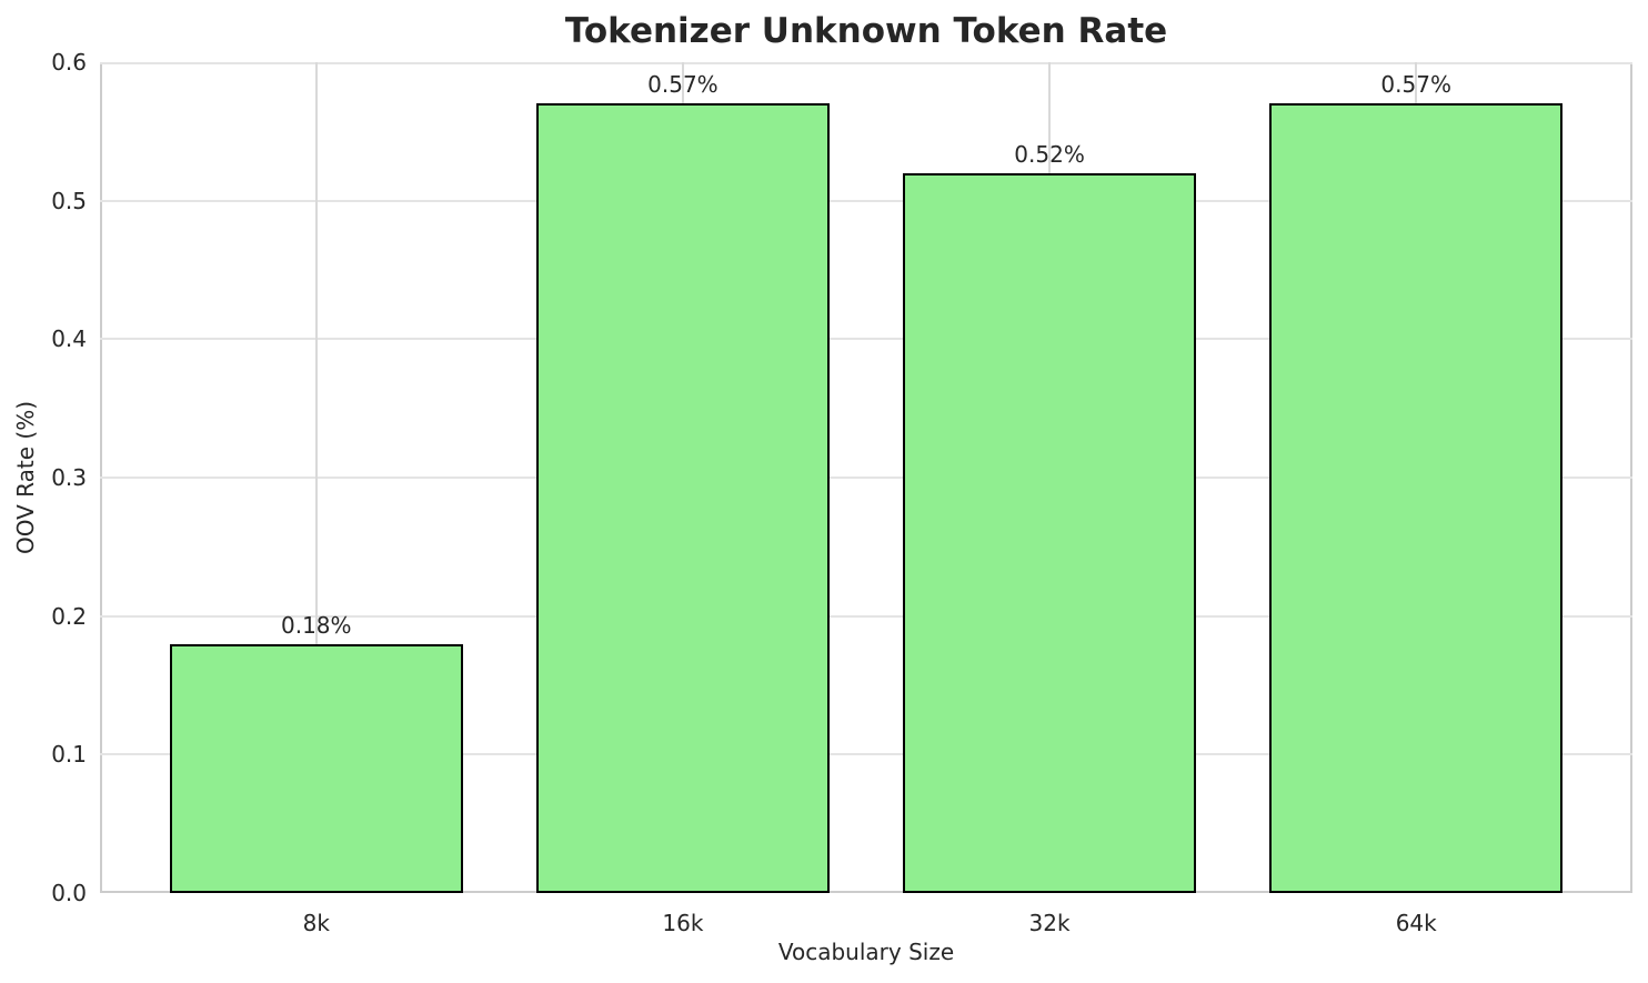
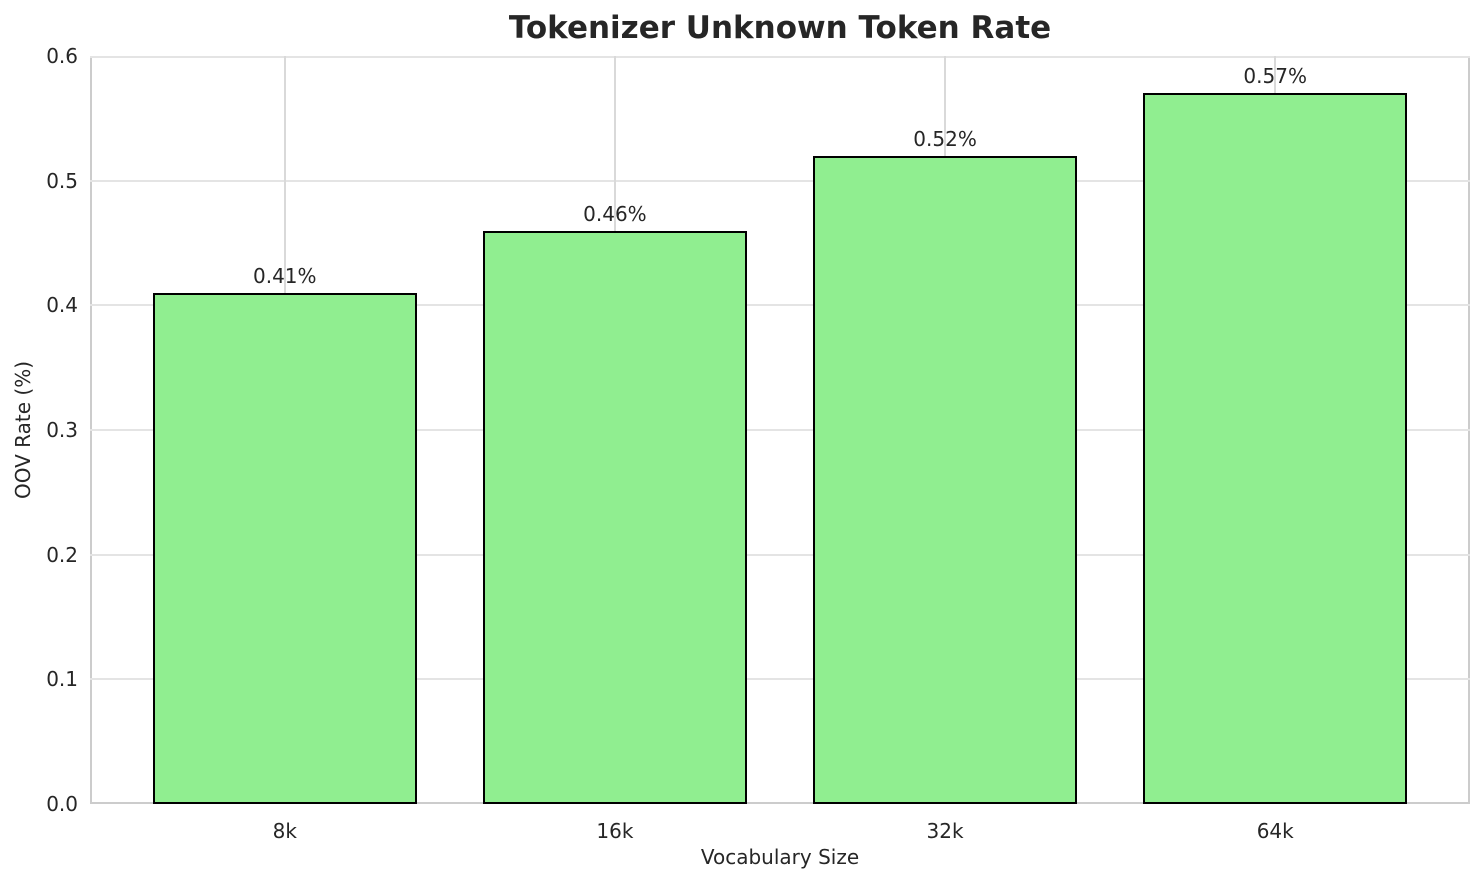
8k: 0.18% -> 0.41%
16k: 0.57% -> 0.46%
